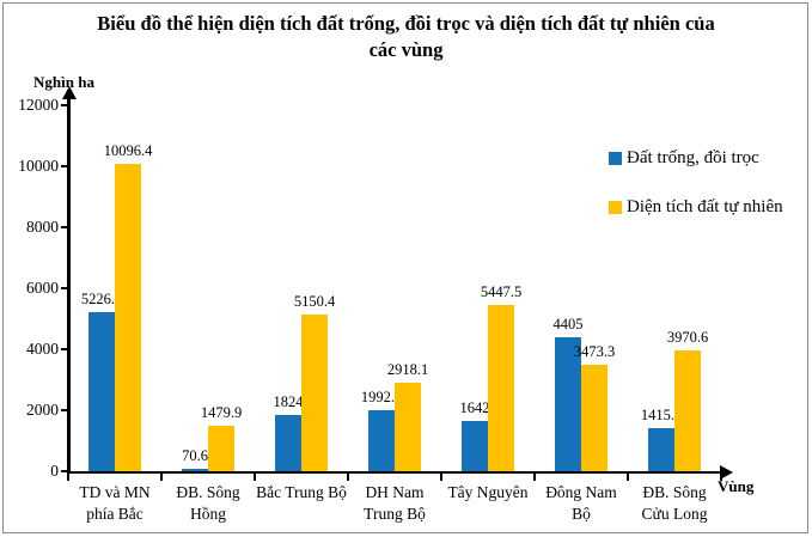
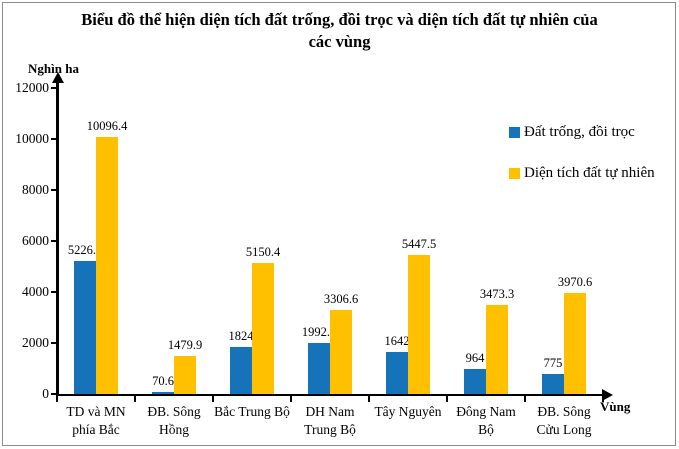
Diện tích đất tự nhiên/DH Nam Trung Bộ: 2918.1 -> 3306.6
Đất trống, đồi trọc/Đông Nam Bộ: 4405 -> 964
Đất trống, đồi trọc/ĐB. Sông Cửu Long: 1415.8 -> 775
